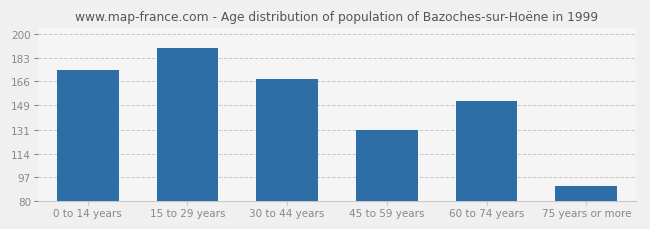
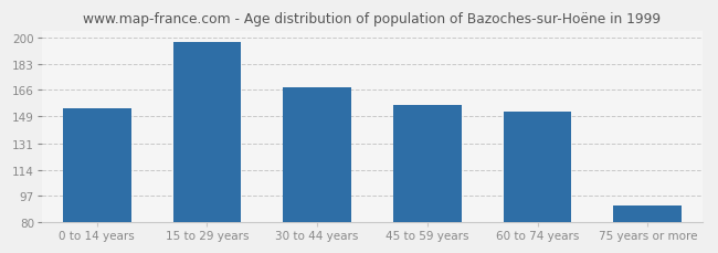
0 to 14 years: 174 -> 154
15 to 29 years: 190 -> 197
45 to 59 years: 131 -> 156
